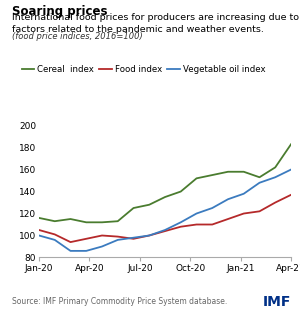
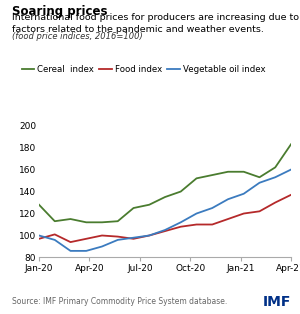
Cereal index/Jan-20: 116 -> 128
Food index/Jan-20: 105 -> 97
